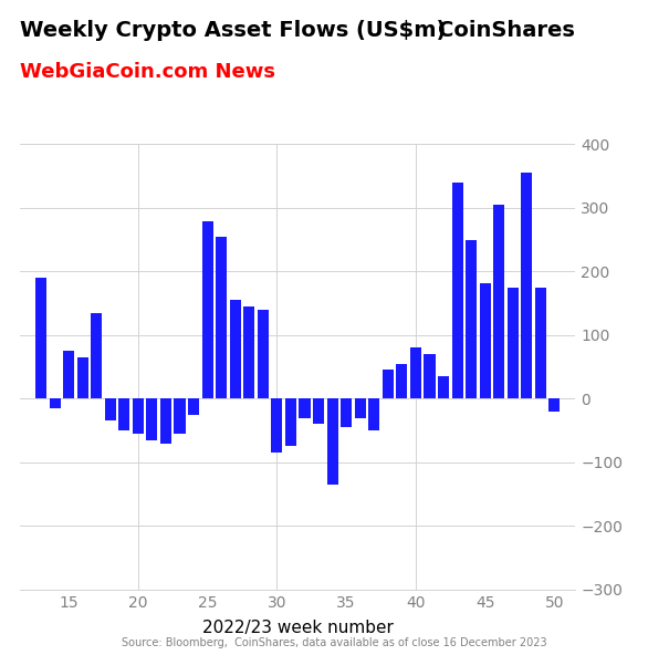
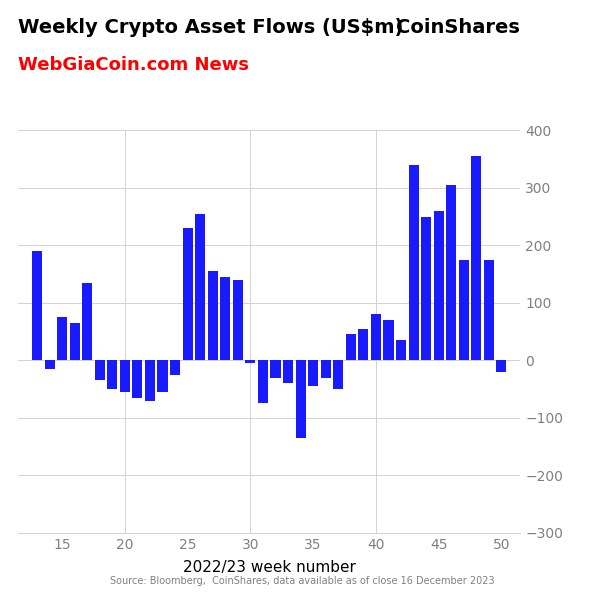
25: 278 -> 230
30: -84 -> -5
45: 182 -> 260
